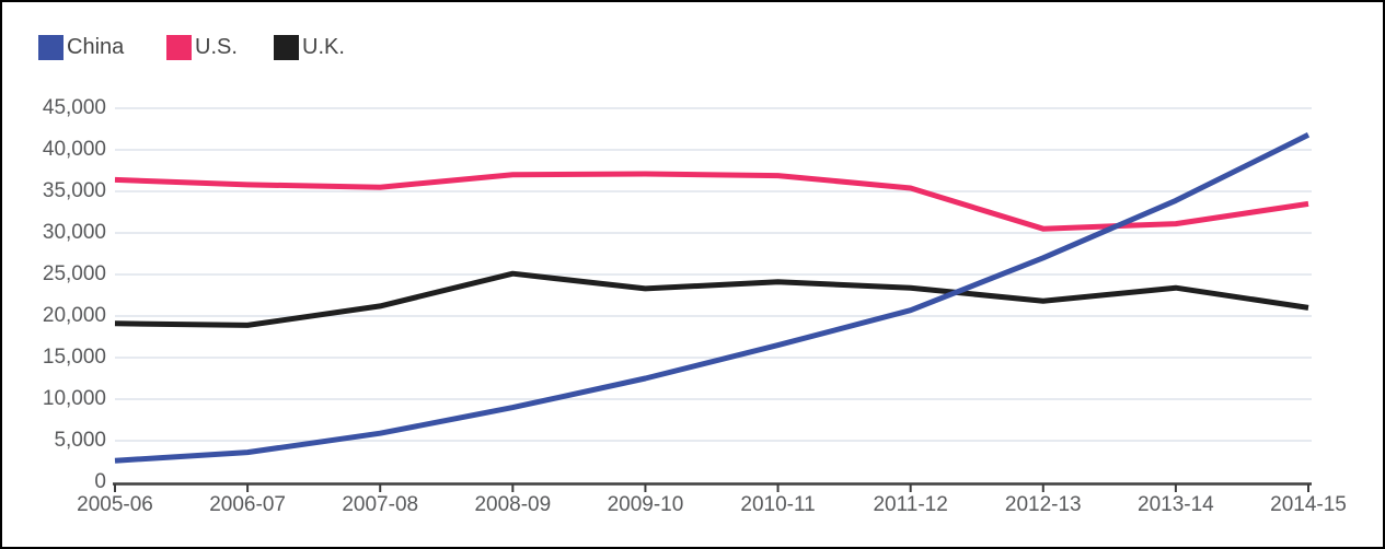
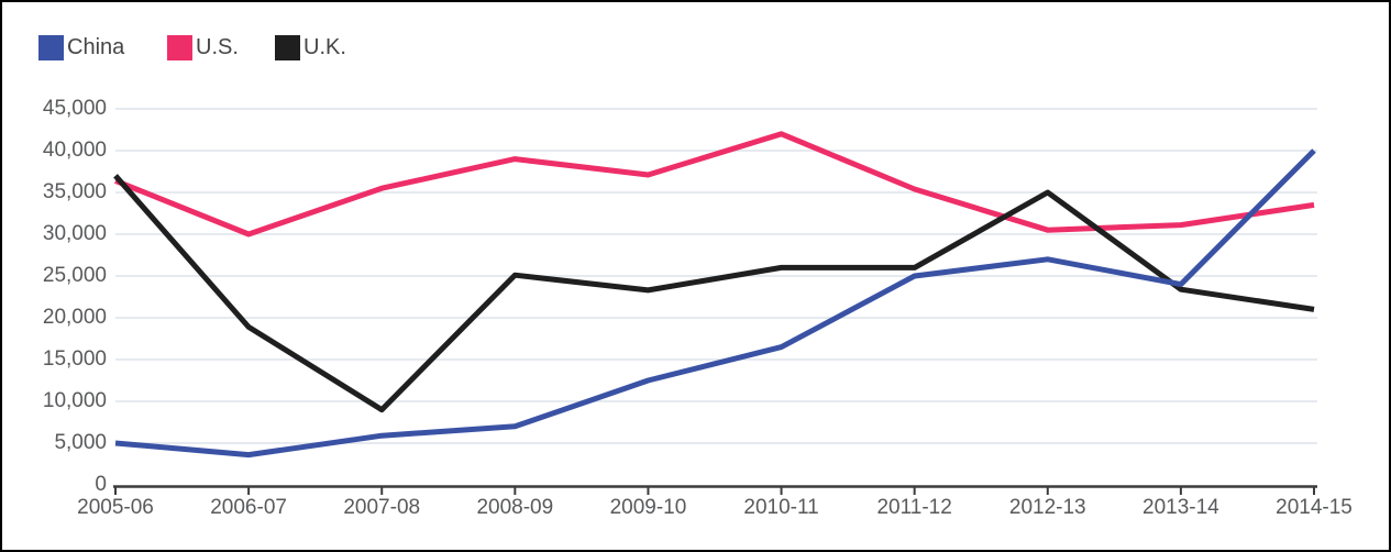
China/2005-06: 3000 -> 5000
U.K./2005-06: 19000 -> 37000
U.S./2006-07: 36000 -> 30000
U.K./2007-08: 21000 -> 9000
China/2008-09: 9000 -> 7000
U.S./2008-09: 37000 -> 39000
U.S./2010-11: 37000 -> 42000
U.K./2010-11: 24000 -> 26000
China/2011-12: 21000 -> 25000
U.K./2011-12: 23000 -> 26000
U.K./2012-13: 22000 -> 35000
China/2013-14: 34000 -> 24000
China/2014-15: 42000 -> 40000
